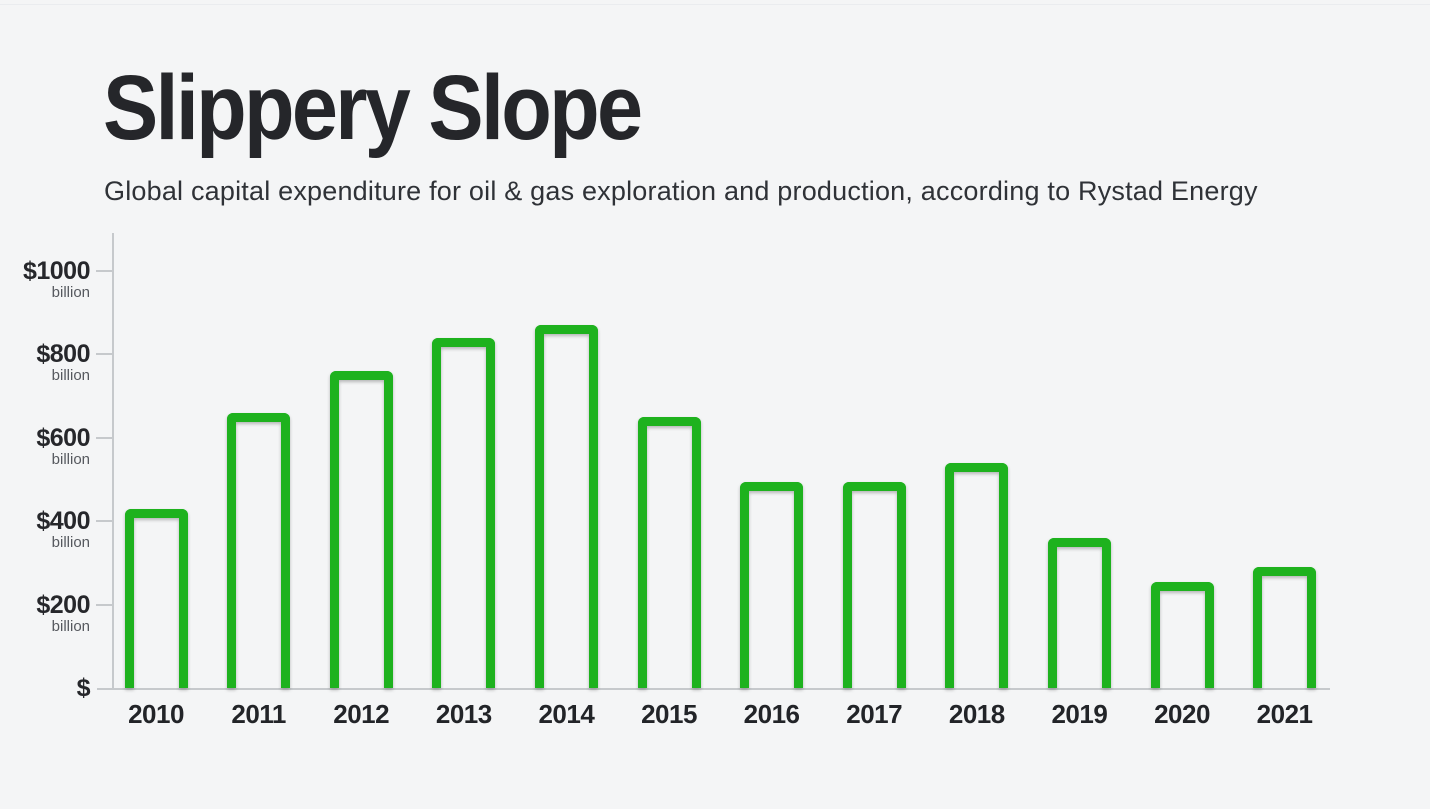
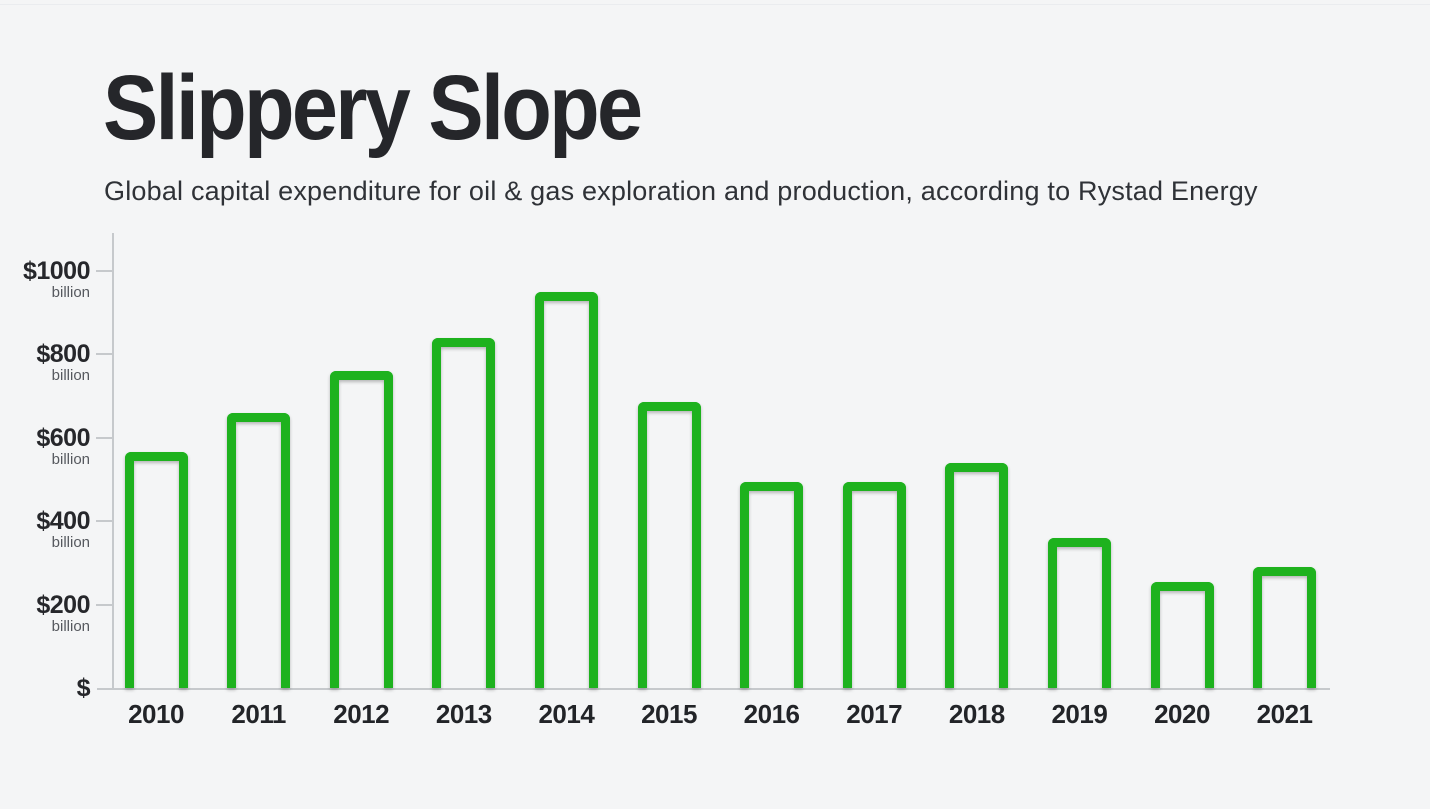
2010: $430 -> $560
2014: $870 -> $950
2015: $650 -> $680
